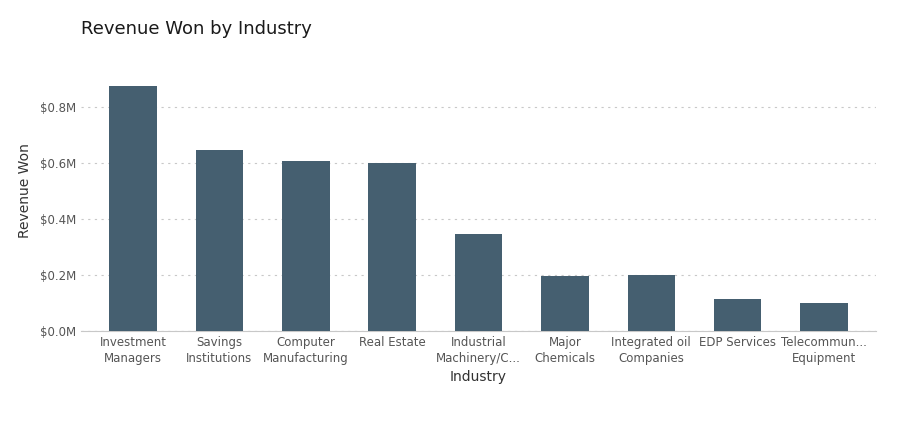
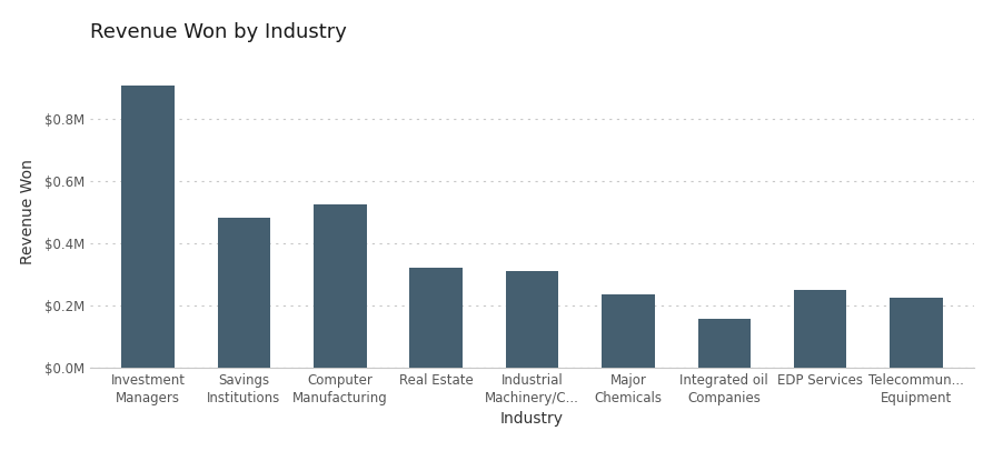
Investment Managers: $0.875M -> $0.905M
Savings Institutions: $0.645M -> $0.480M
Computer Manufacturing: $0.605M -> $0.525M
Real Estate: $0.600M -> $0.320M
Industrial Machinery/C...: $0.345M -> $0.310M
Major Chemicals: $0.195M -> $0.235M
Integrated oil Companies: $0.200M -> $0.155M
EDP Services: $0.115M -> $0.250M
Telecommun... Equipment: $0.100M -> $0.225M
